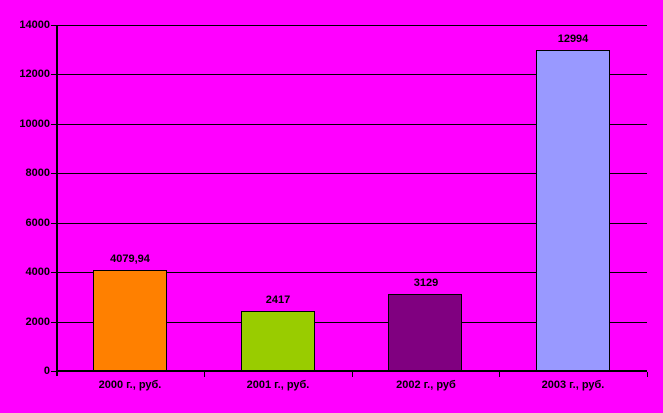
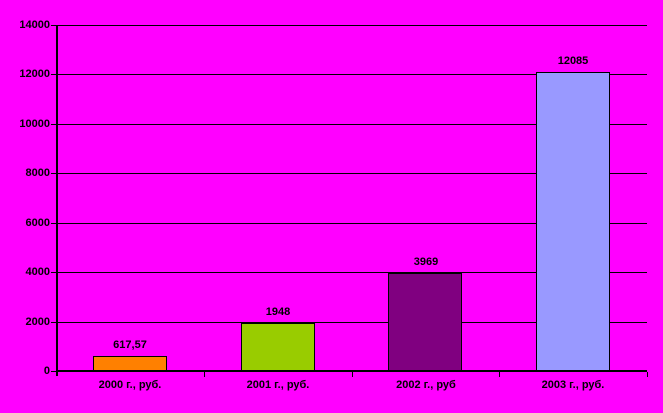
2000 г., руб.: 4079,94 -> 617,57
2001 г., руб.: 2417 -> 1948
2002 г., руб: 3129 -> 3969
2003 г., руб.: 12994 -> 12085
